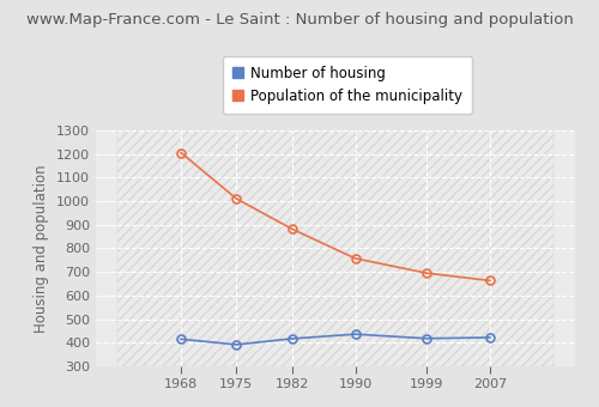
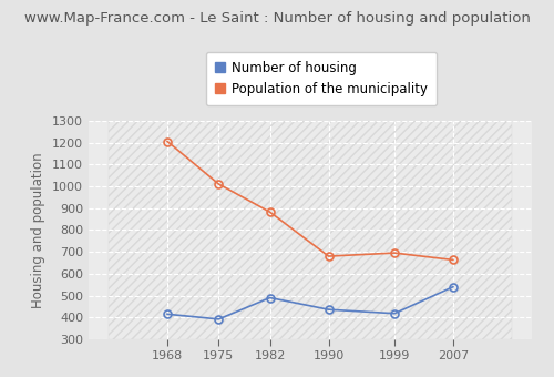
Number of housing/1982: 420 -> 490
Population of the municipality/1990: 760 -> 680
Number of housing/2007: 420 -> 540
